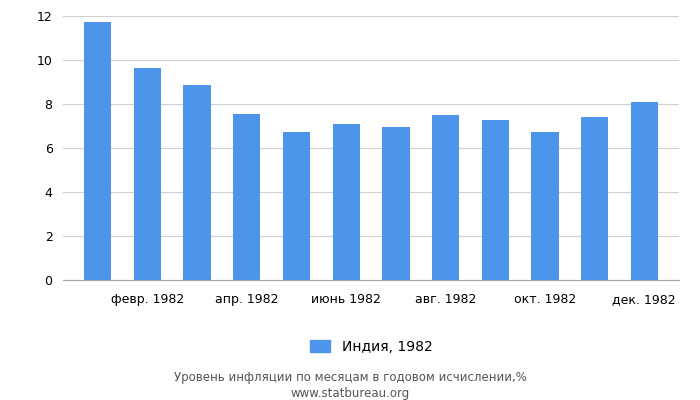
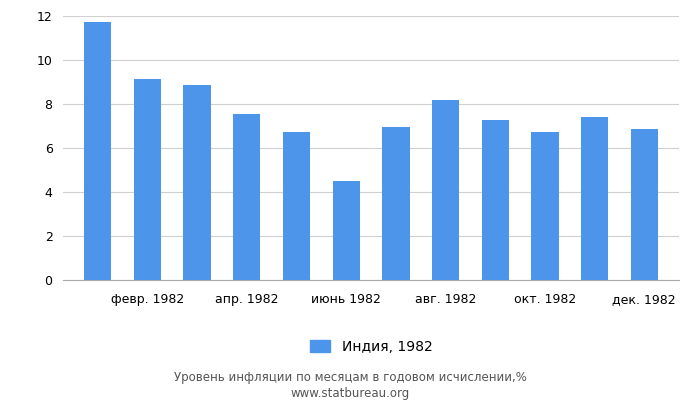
февр. 1982: 9.62 -> 9.15
июнь 1982: 7.08 -> 4.50
авг. 1982: 7.50 -> 8.20
дек. 1982: 8.07 -> 6.85
